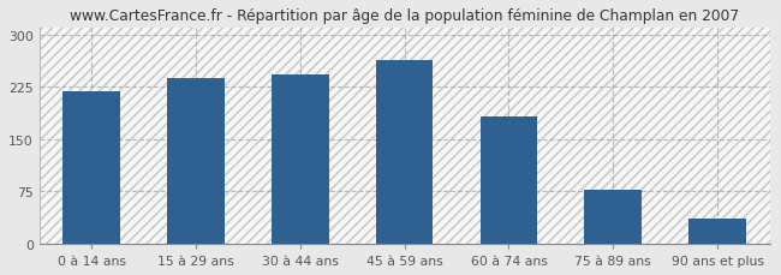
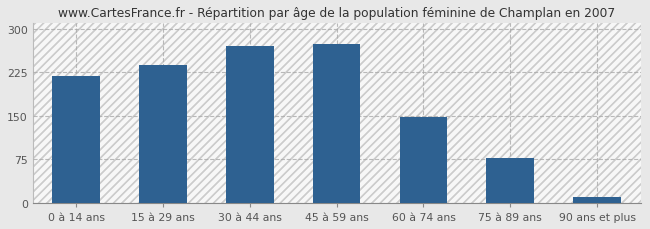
30 à 44 ans: 242 -> 270
45 à 59 ans: 264 -> 274
60 à 74 ans: 182 -> 148
90 ans et plus: 36 -> 10
